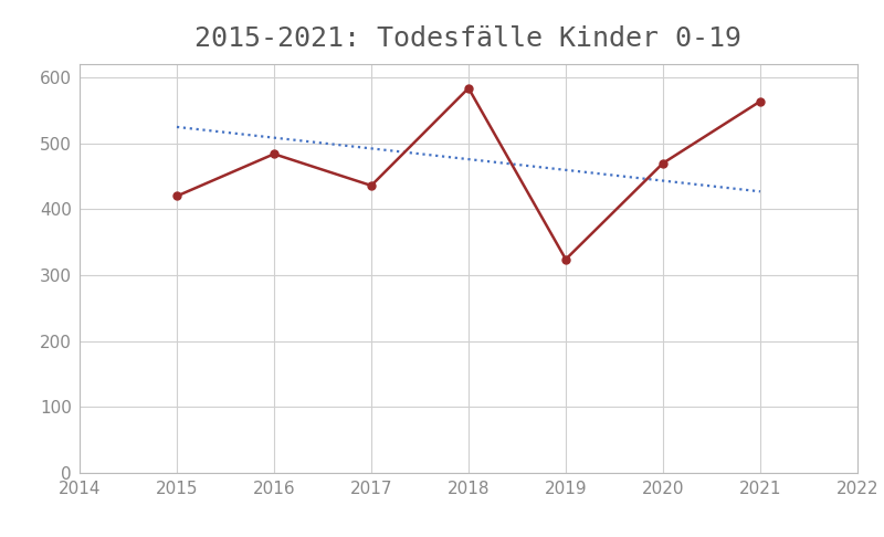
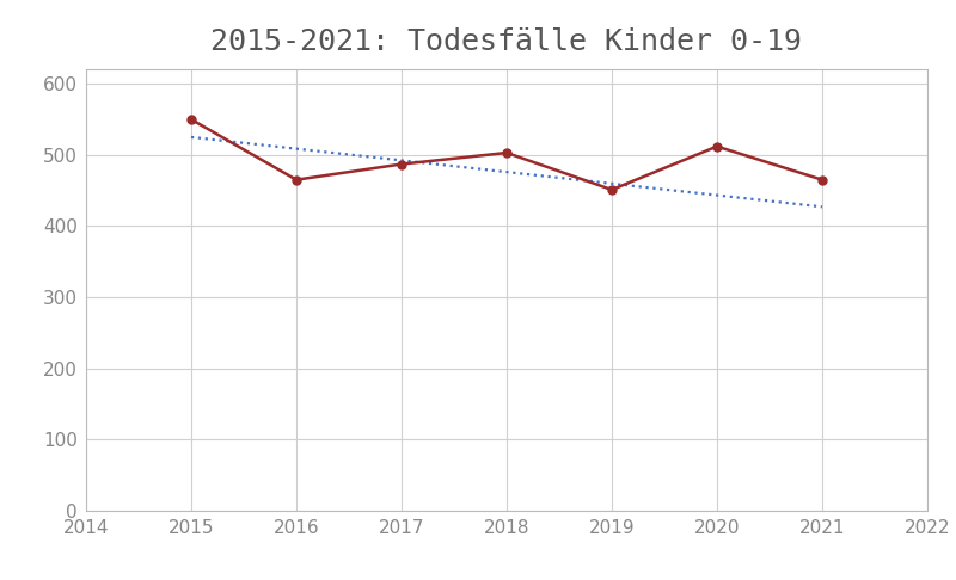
2015: 420 -> 550
2016: 484 -> 465
2017: 436 -> 487
2018: 584 -> 503
2019: 324 -> 451
2020: 470 -> 512
2021: 564 -> 465
